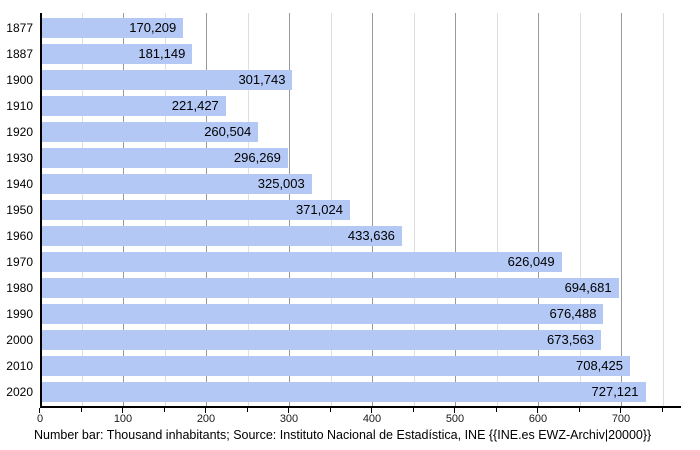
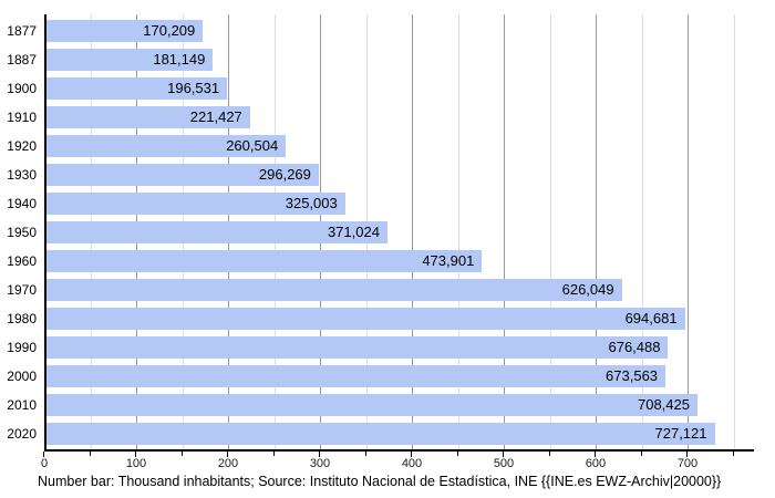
1900: 301,743 -> 196,531
1960: 433,636 -> 473,901
